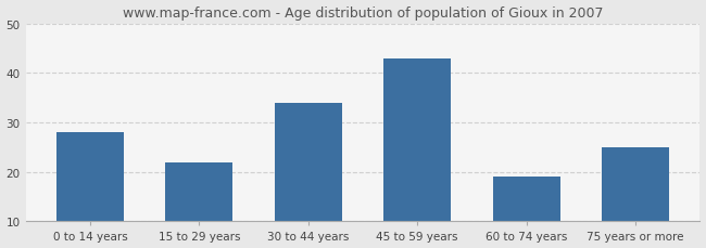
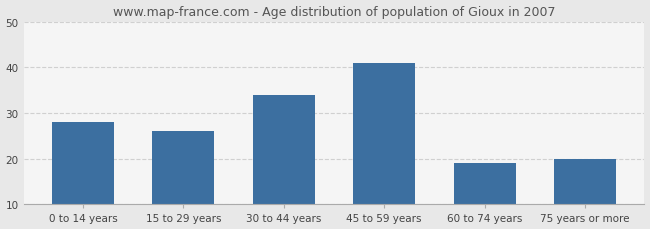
15 to 29 years: 22 -> 26
45 to 59 years: 43 -> 41
75 years or more: 25 -> 20
